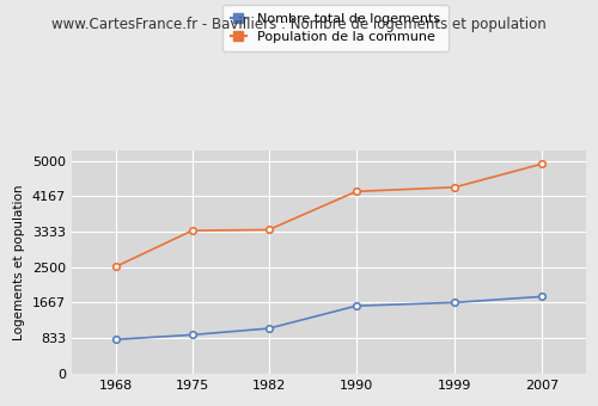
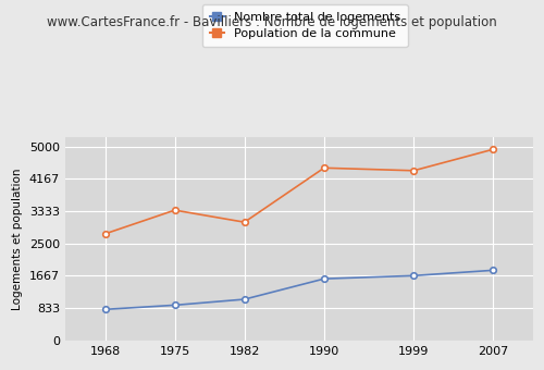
Population de la commune/1968: 2510 -> 2750
Population de la commune/1982: 3380 -> 3050
Population de la commune/1990: 4280 -> 4450
